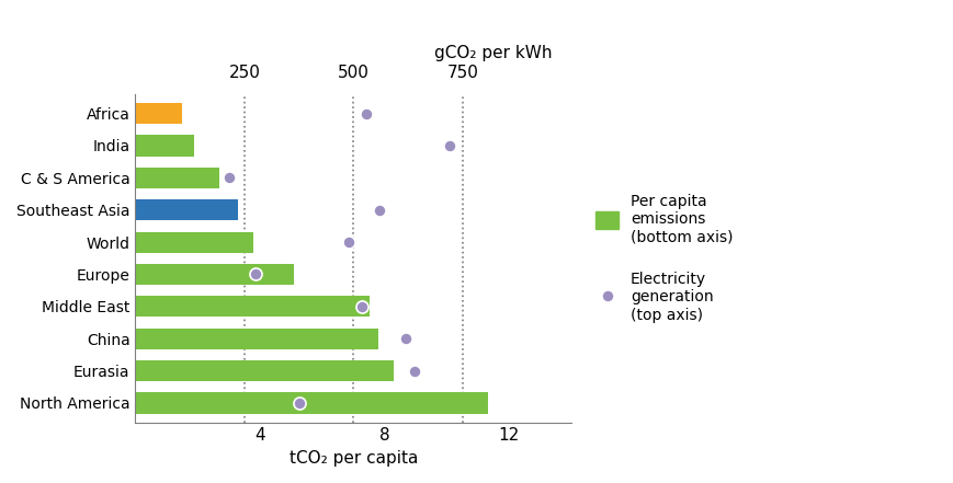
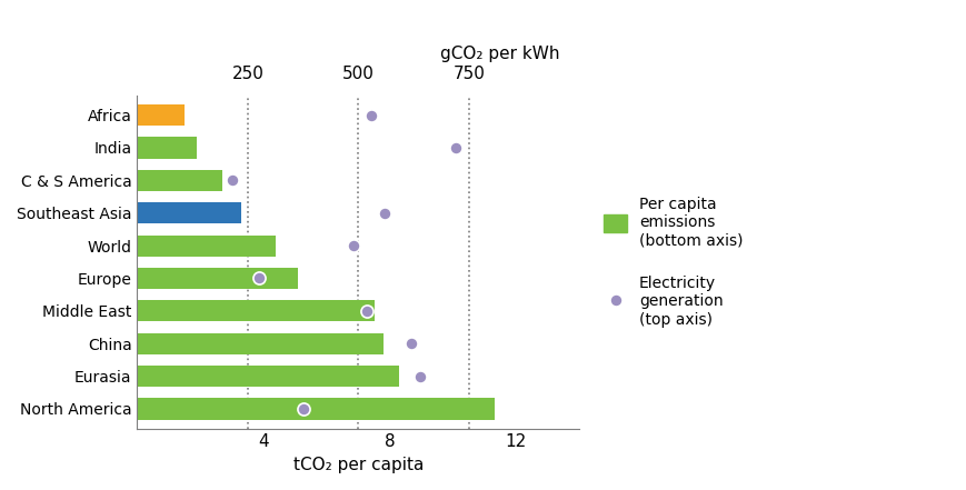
World: 3.8 -> 4.4
